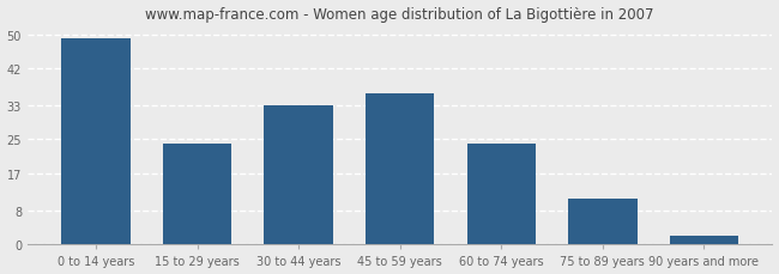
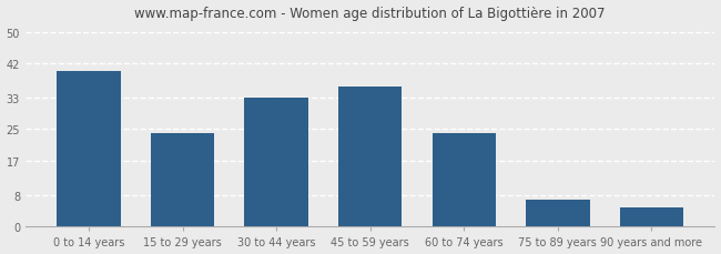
0 to 14 years: 49 -> 40
75 to 89 years: 11 -> 7
90 years and more: 2 -> 5
